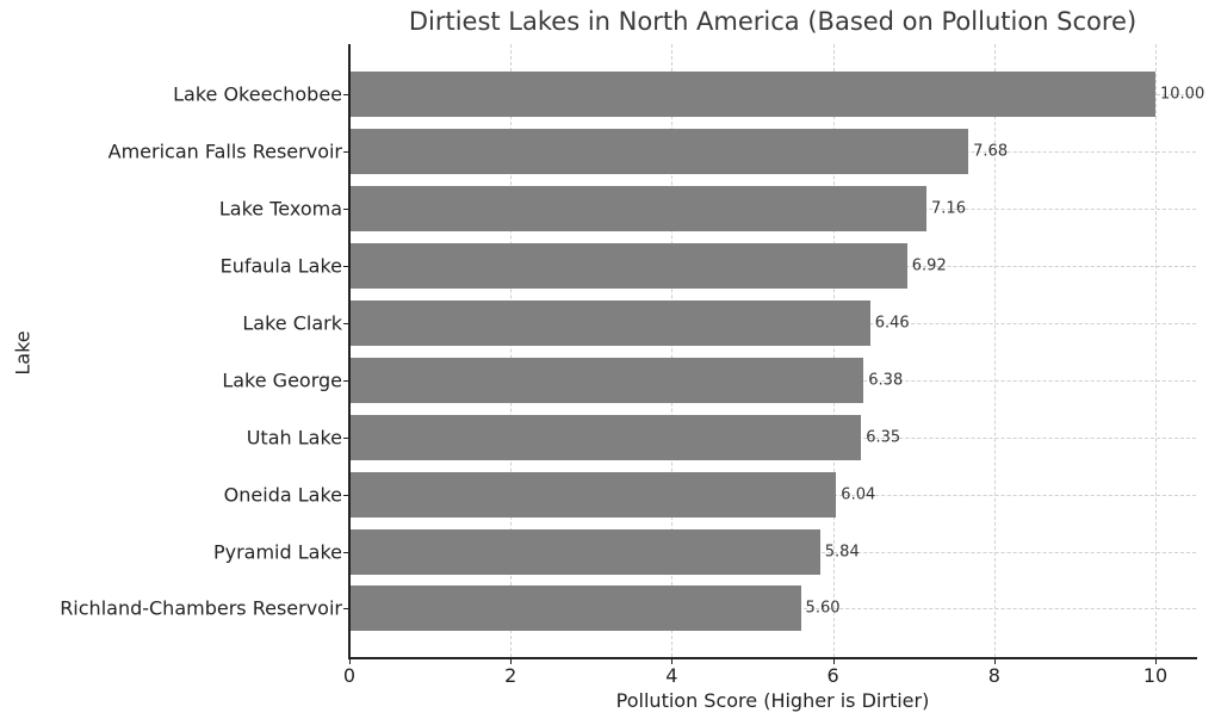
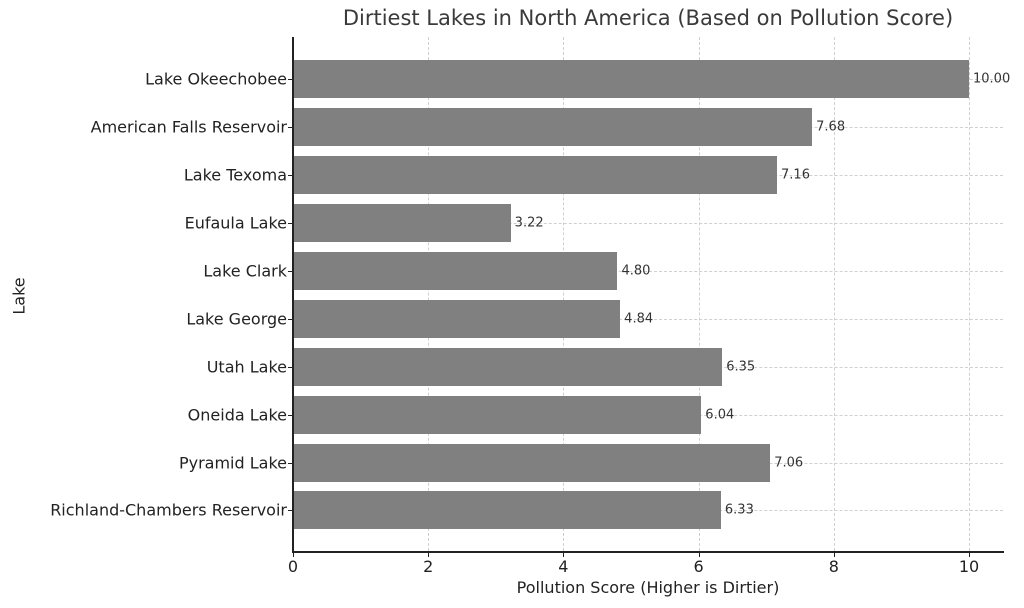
Eufaula Lake: 6.92 -> 3.22
Lake Clark: 6.46 -> 4.80
Lake George: 6.38 -> 4.84
Pyramid Lake: 5.84 -> 7.06
Richland-Chambers Reservoir: 5.60 -> 6.33
